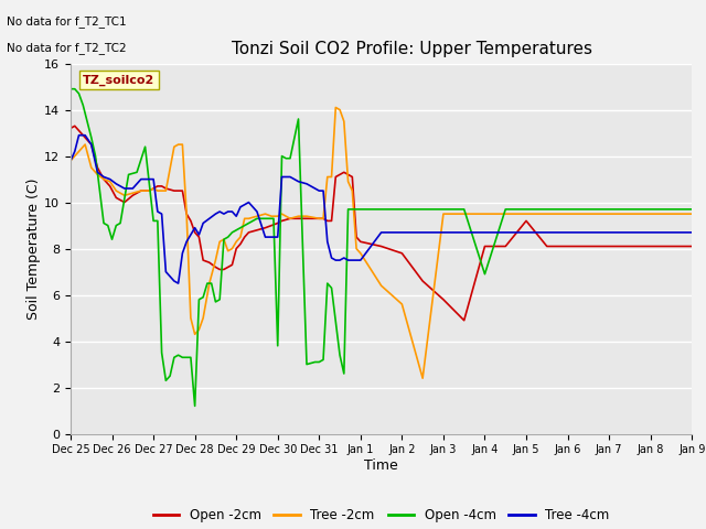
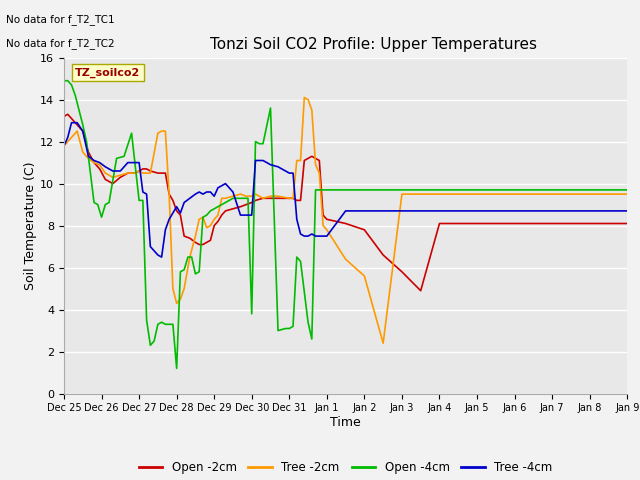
Open -4cm/Jan 4: 6.9 -> 9.7
Open -2cm/Jan 5: 9.2 -> 8.1
